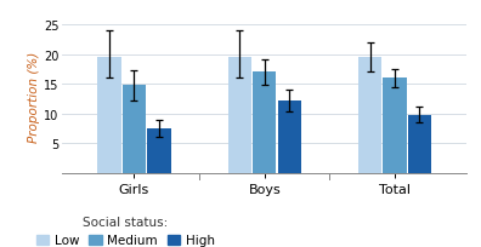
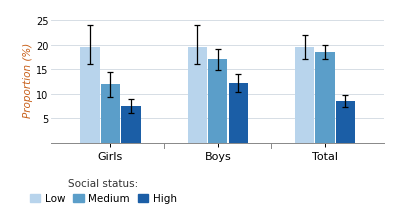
Medium/Girls: 14.8 -> 12.0
Medium/Total: 16.0 -> 18.5
High/Total: 9.8 -> 8.5
